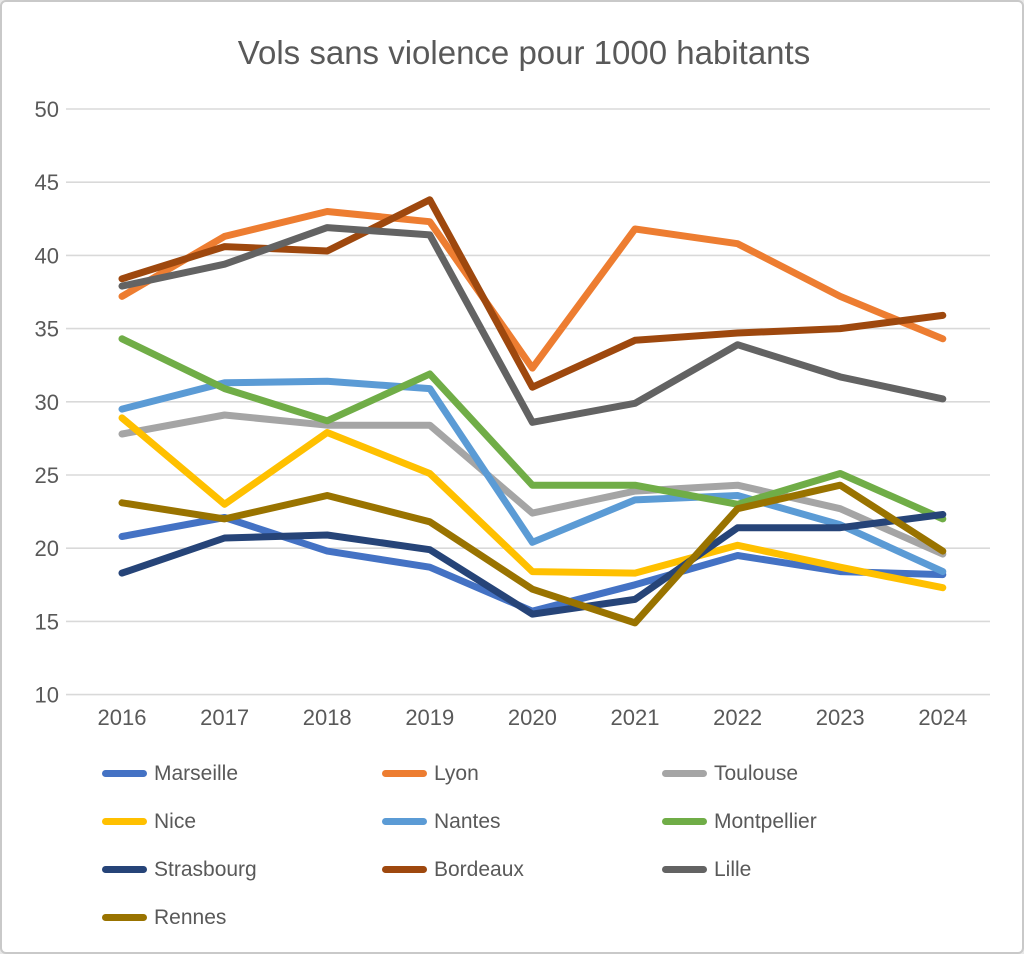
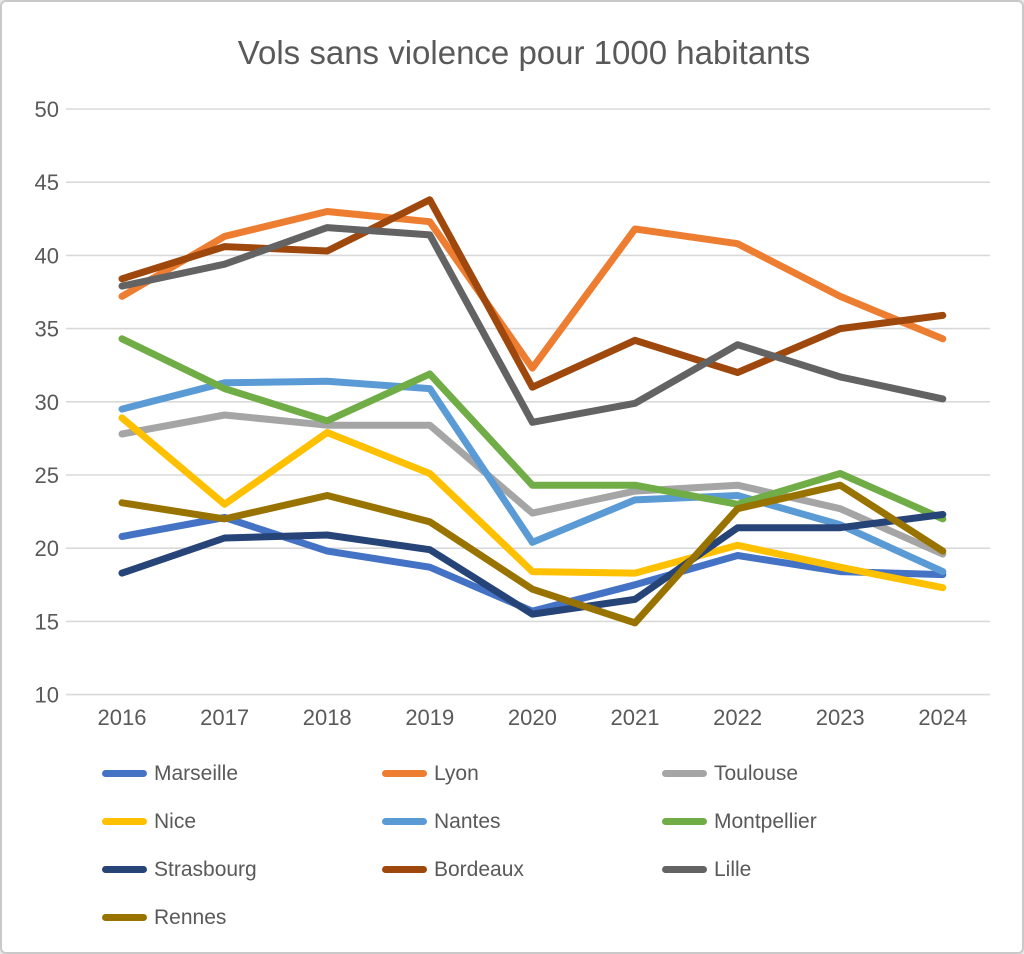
Bordeaux/2022: 34.7 -> 32.0
